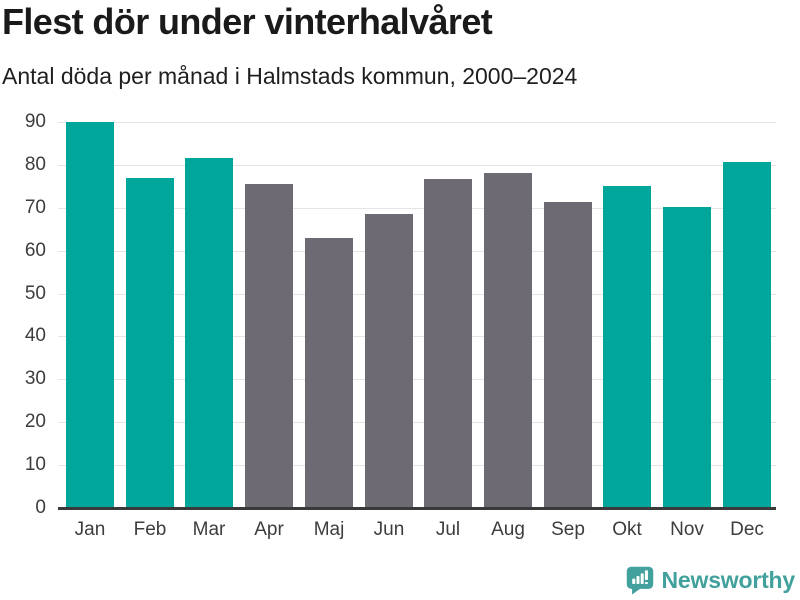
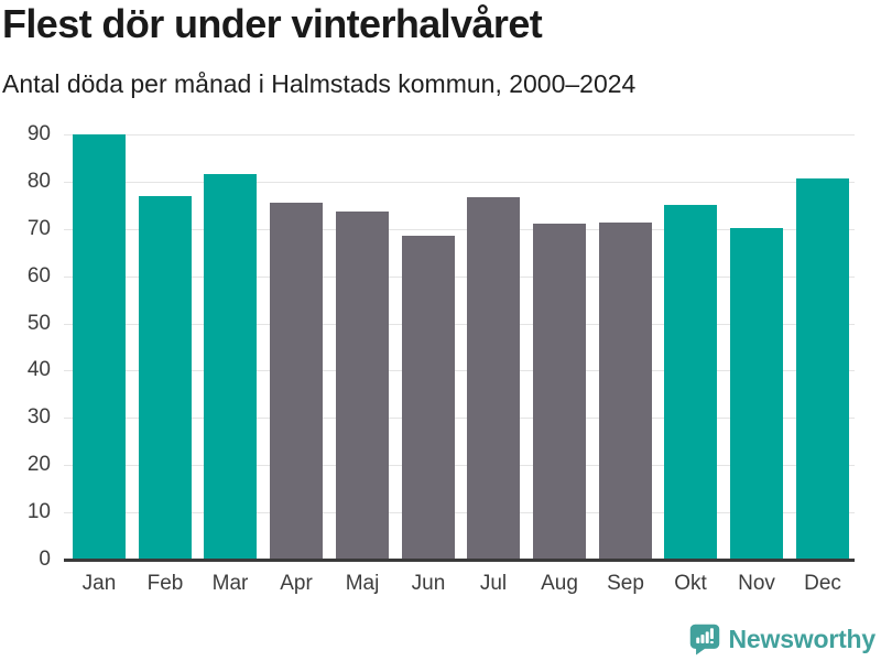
Maj: 63 -> 74
Aug: 78 -> 71
